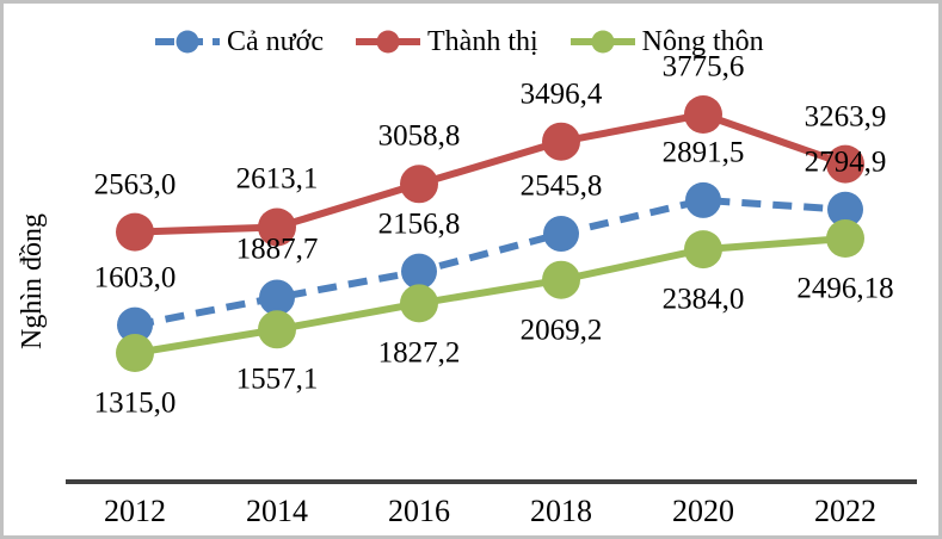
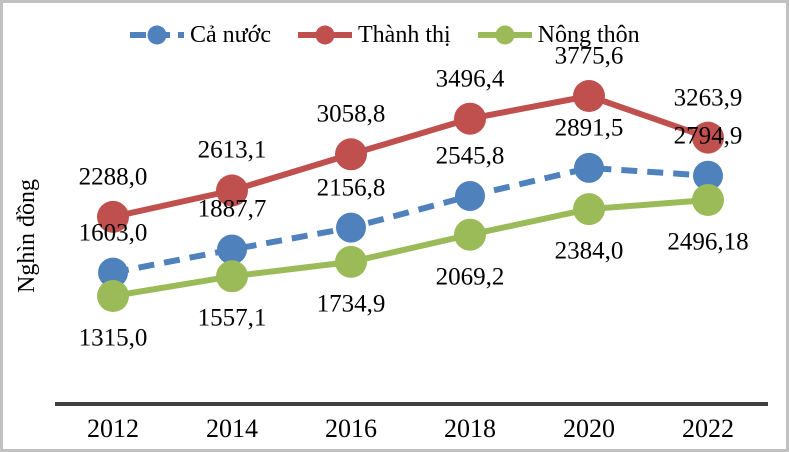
Thành thị/2012: 2563,0 -> 2288,0
Nông thôn/2016: 1827,2 -> 1734,9
